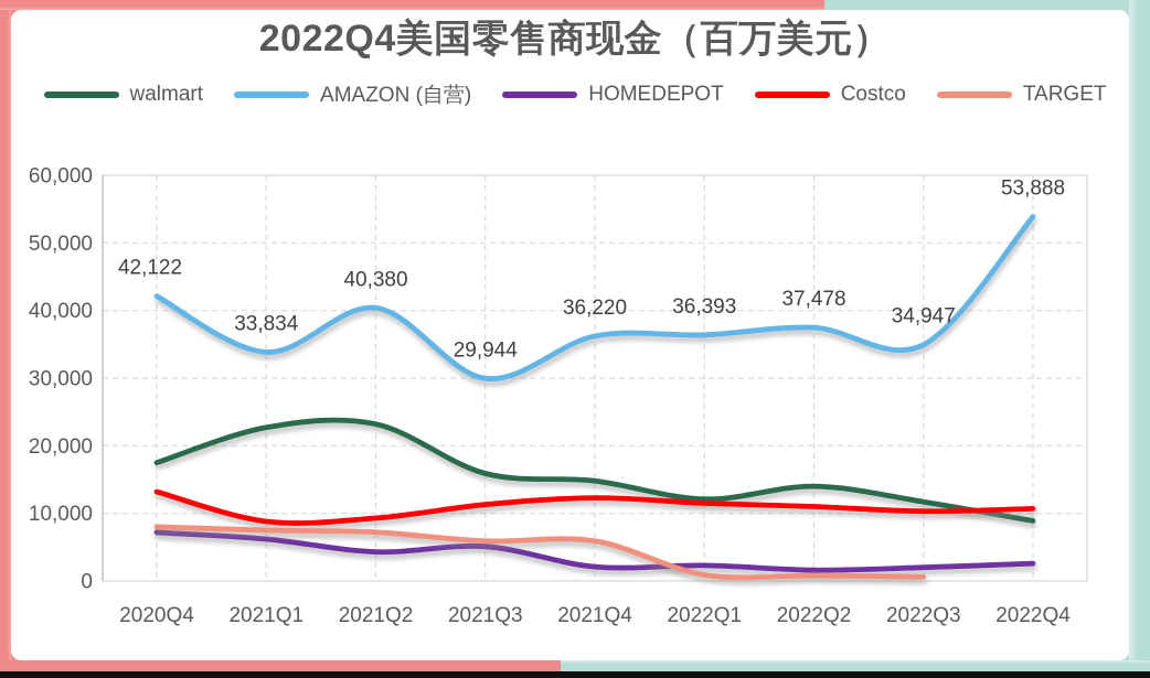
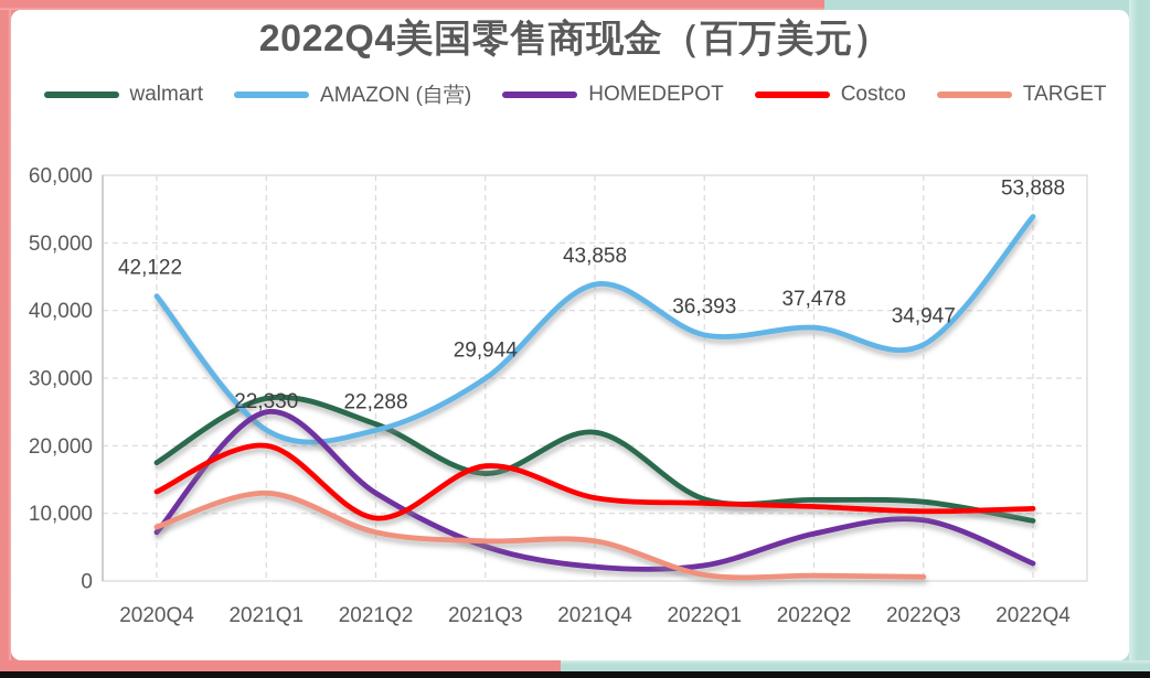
walmart/2021Q1: 23000 -> 27000
AMAZON (自营)/2021Q1: 33,834 -> 22,330
HOMEDEPOT/2021Q1: 6000 -> 25000
Costco/2021Q1: 9000 -> 20000
TARGET/2021Q1: 8000 -> 13000
AMAZON (自营)/2021Q2: 40,380 -> 22,288
HOMEDEPOT/2021Q2: 4000 -> 13000
Costco/2021Q3: 11000 -> 17000
walmart/2021Q4: 15000 -> 22000
AMAZON (自营)/2021Q4: 36,220 -> 43,858
walmart/2022Q2: 14000 -> 12000
HOMEDEPOT/2022Q2: 2000 -> 7000
HOMEDEPOT/2022Q3: 2000 -> 9000
